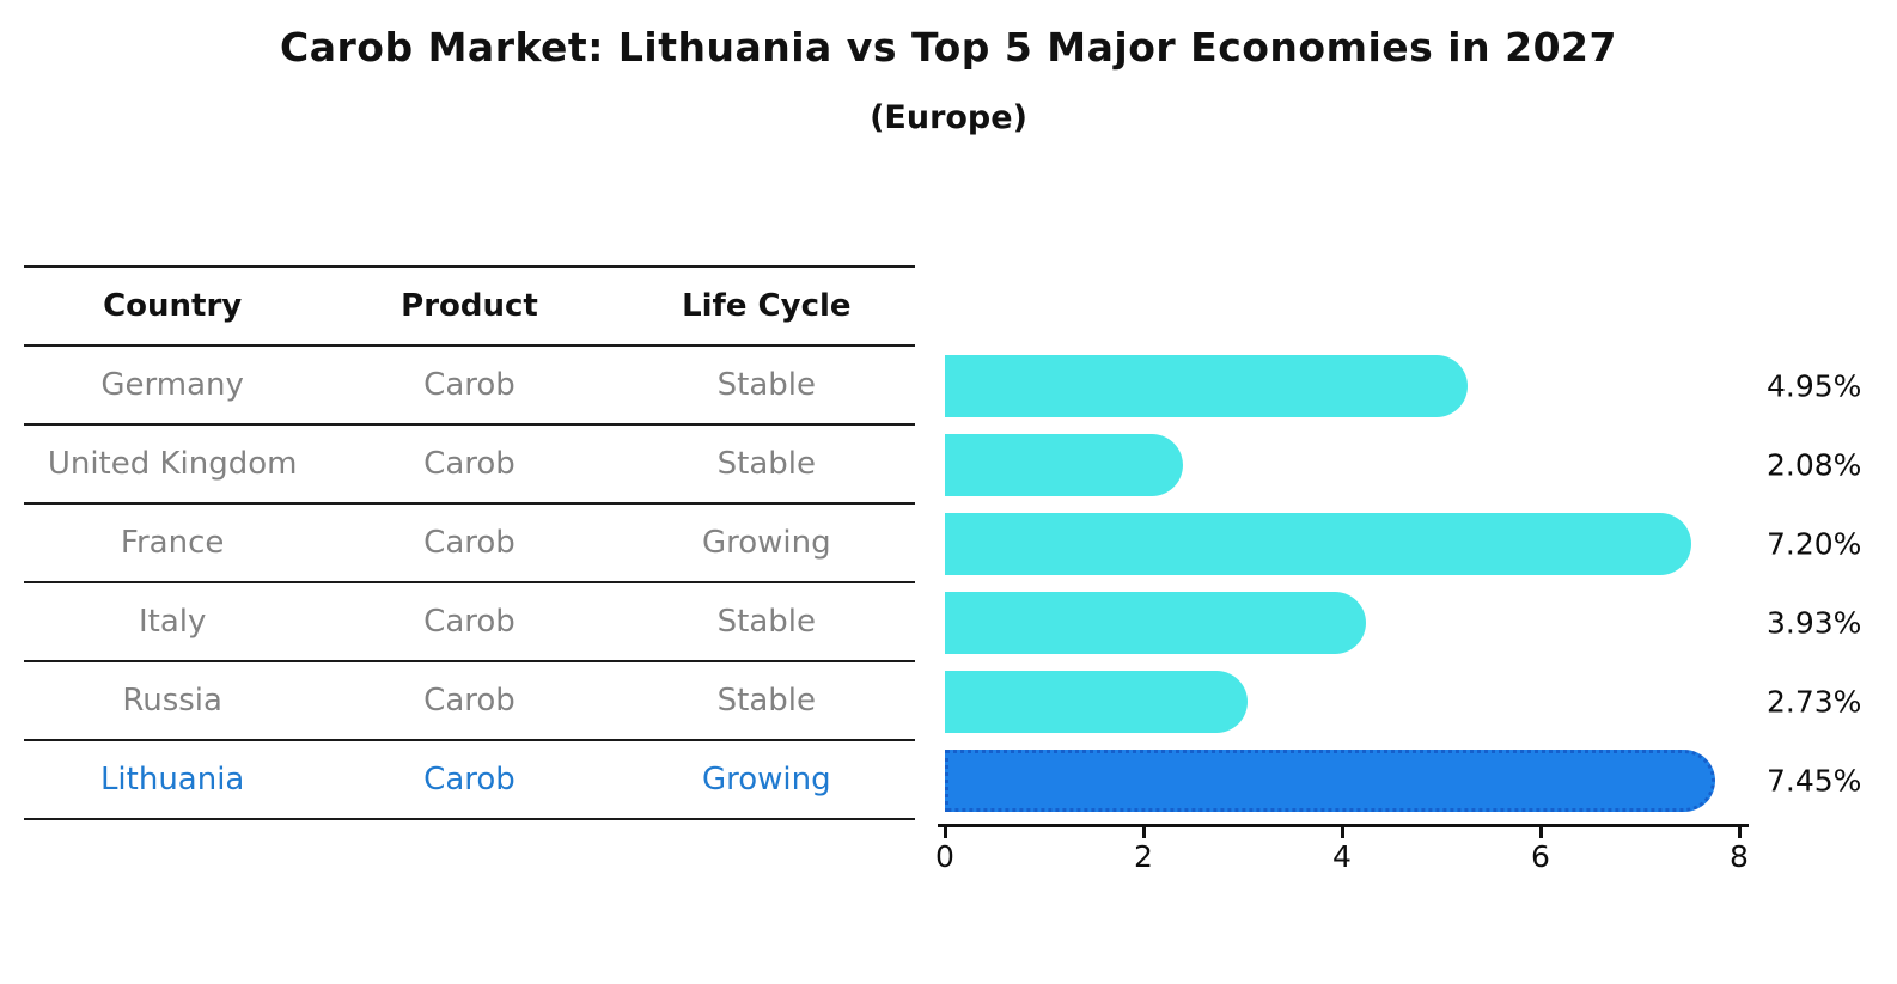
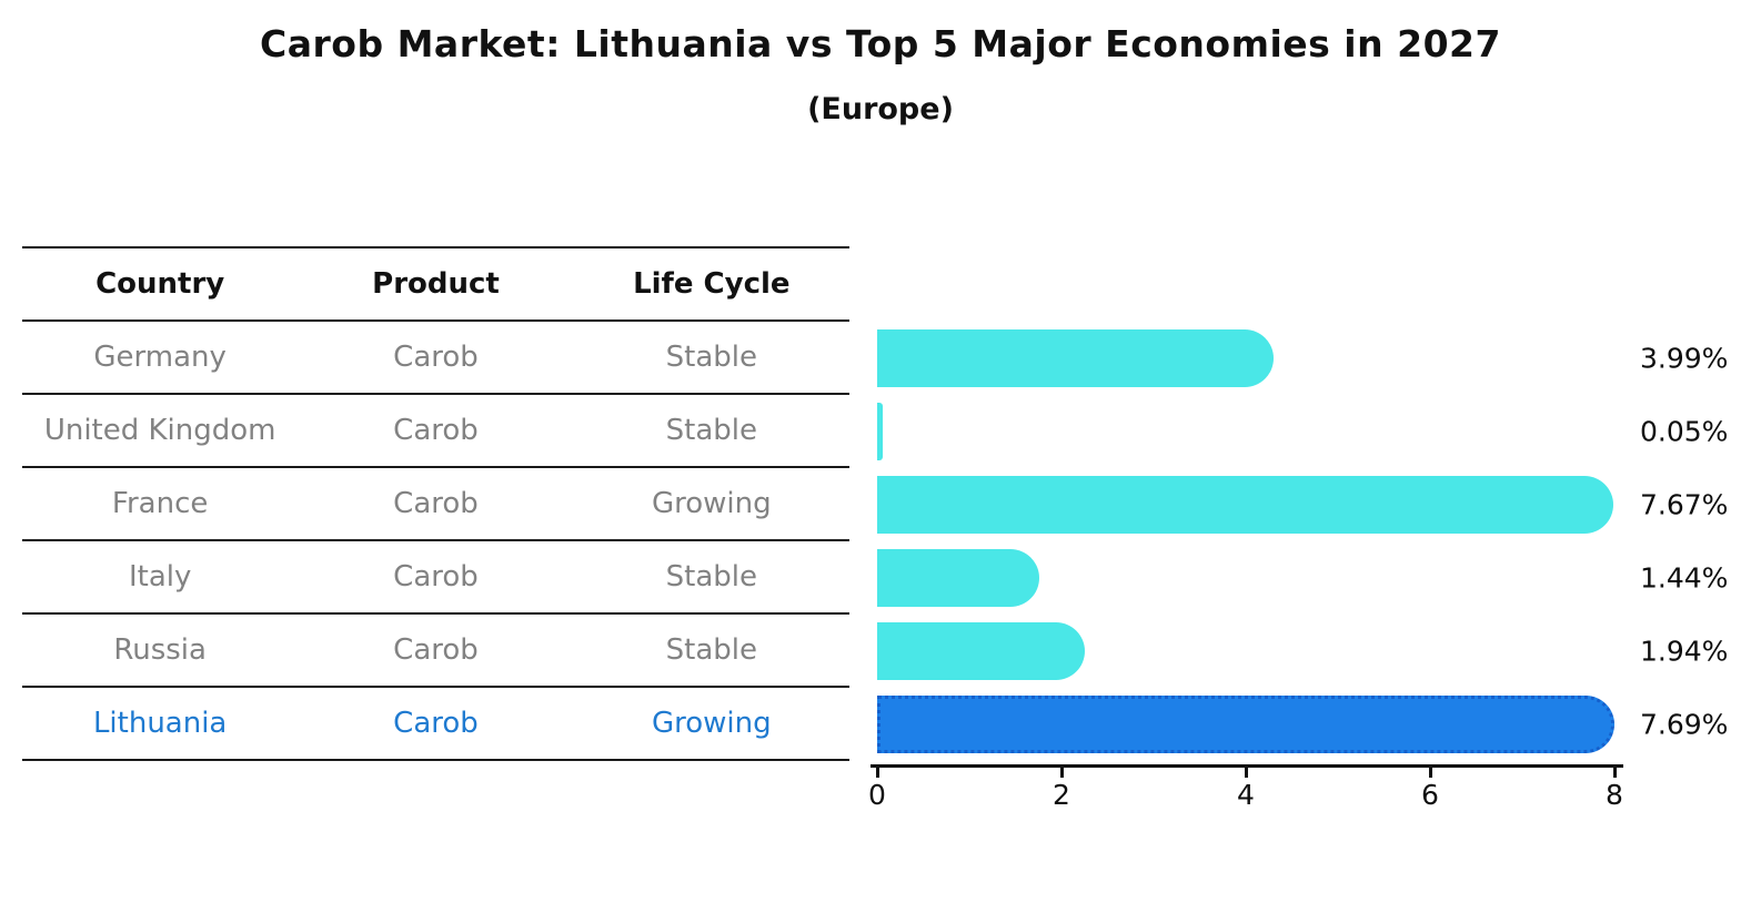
Germany: 4.95% -> 3.99%
United Kingdom: 2.08% -> 0.05%
France: 7.20% -> 7.67%
Italy: 3.93% -> 1.44%
Russia: 2.73% -> 1.94%
Lithuania: 7.45% -> 7.69%
